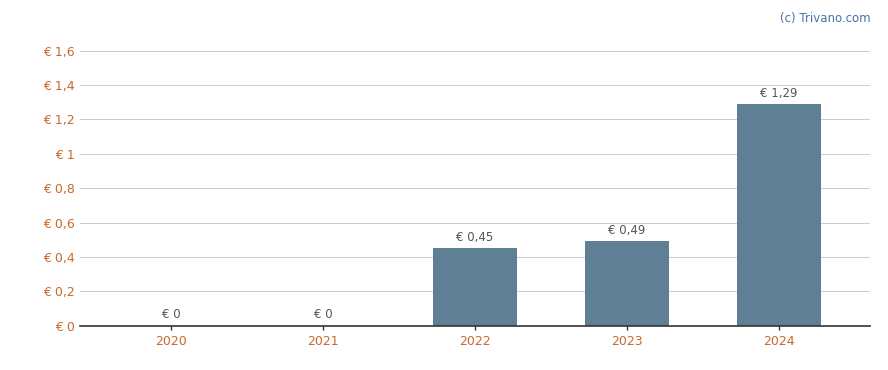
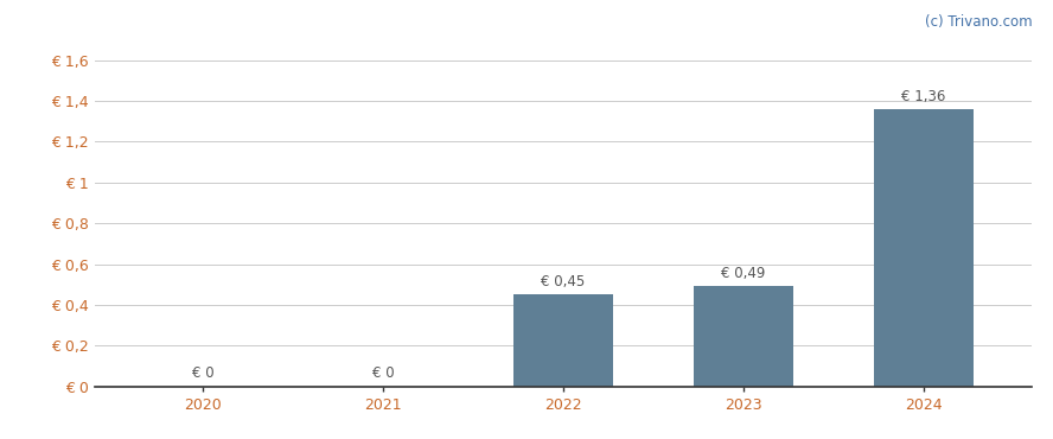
2024: 1,29 -> 1,36
